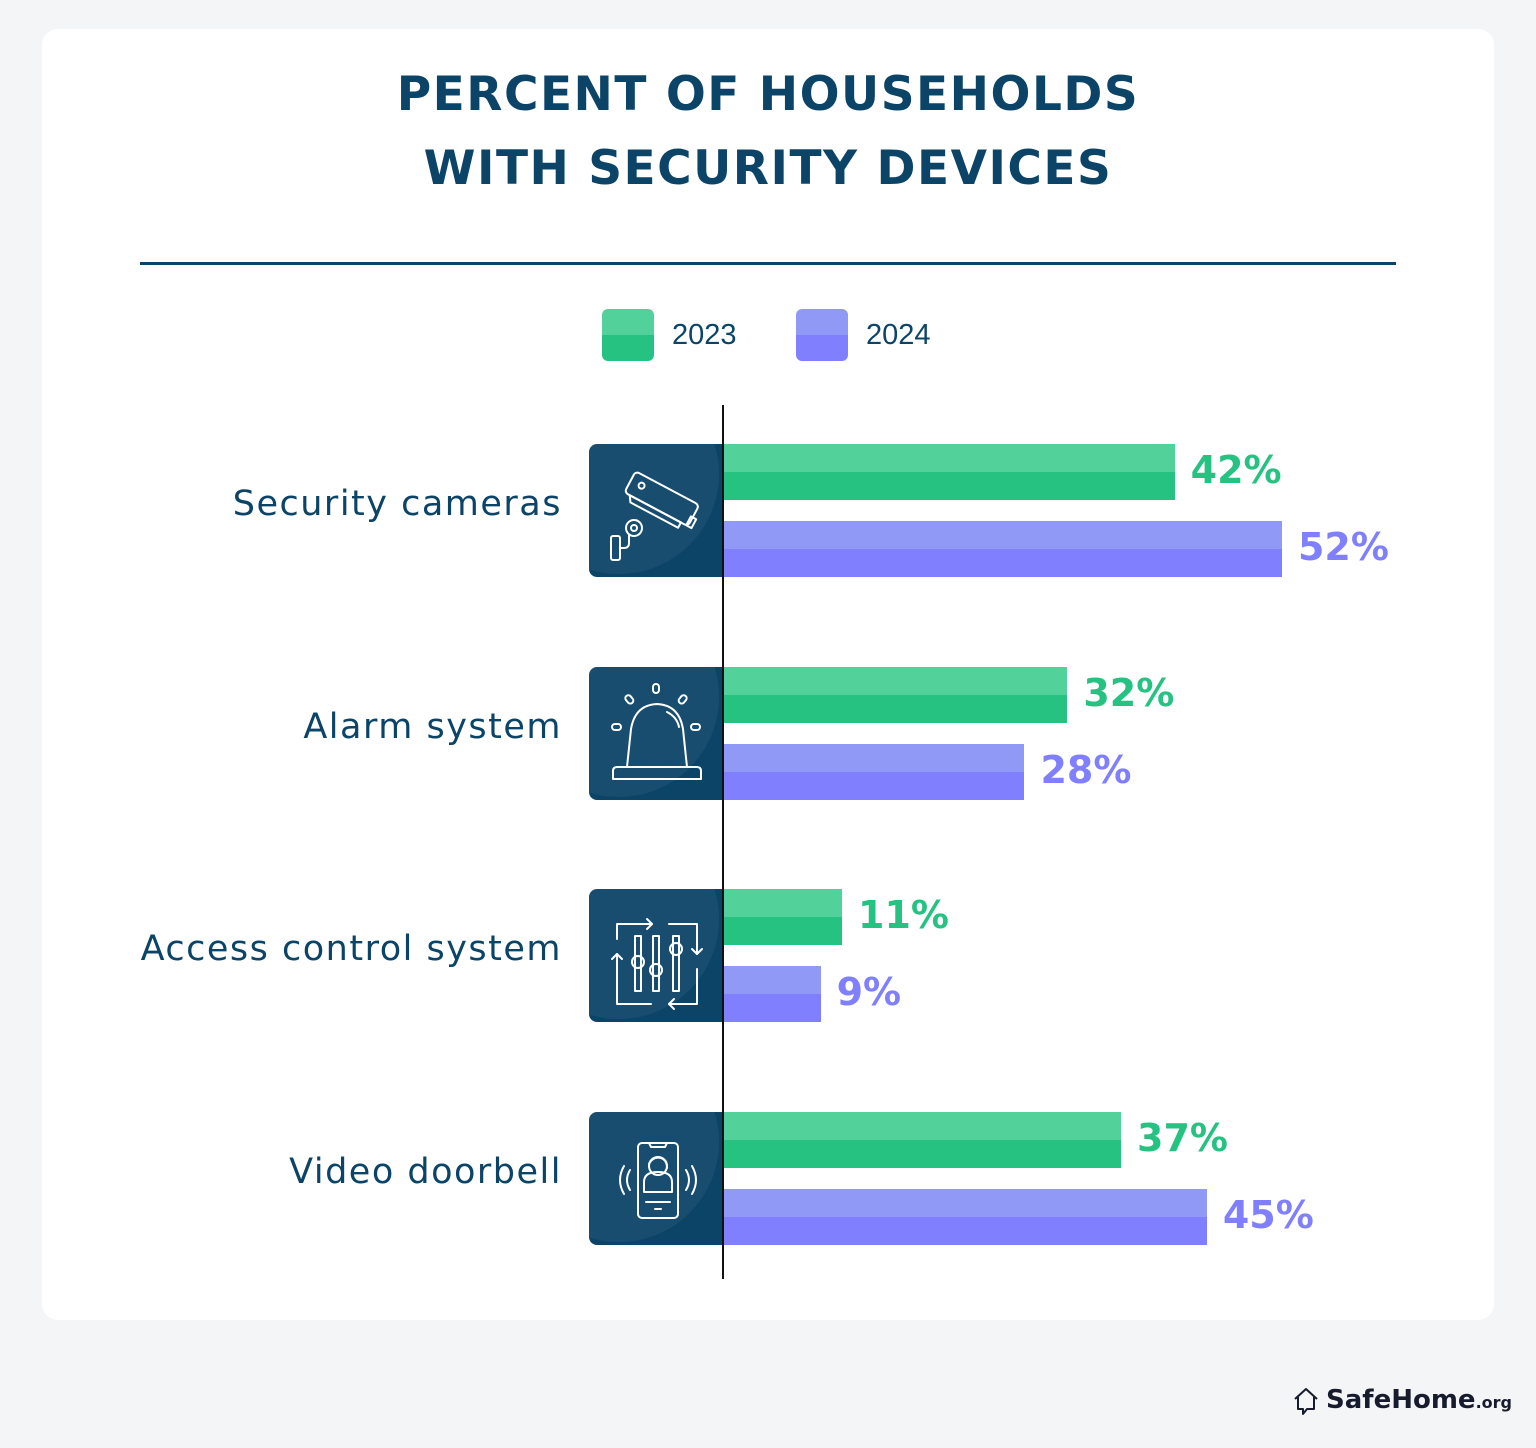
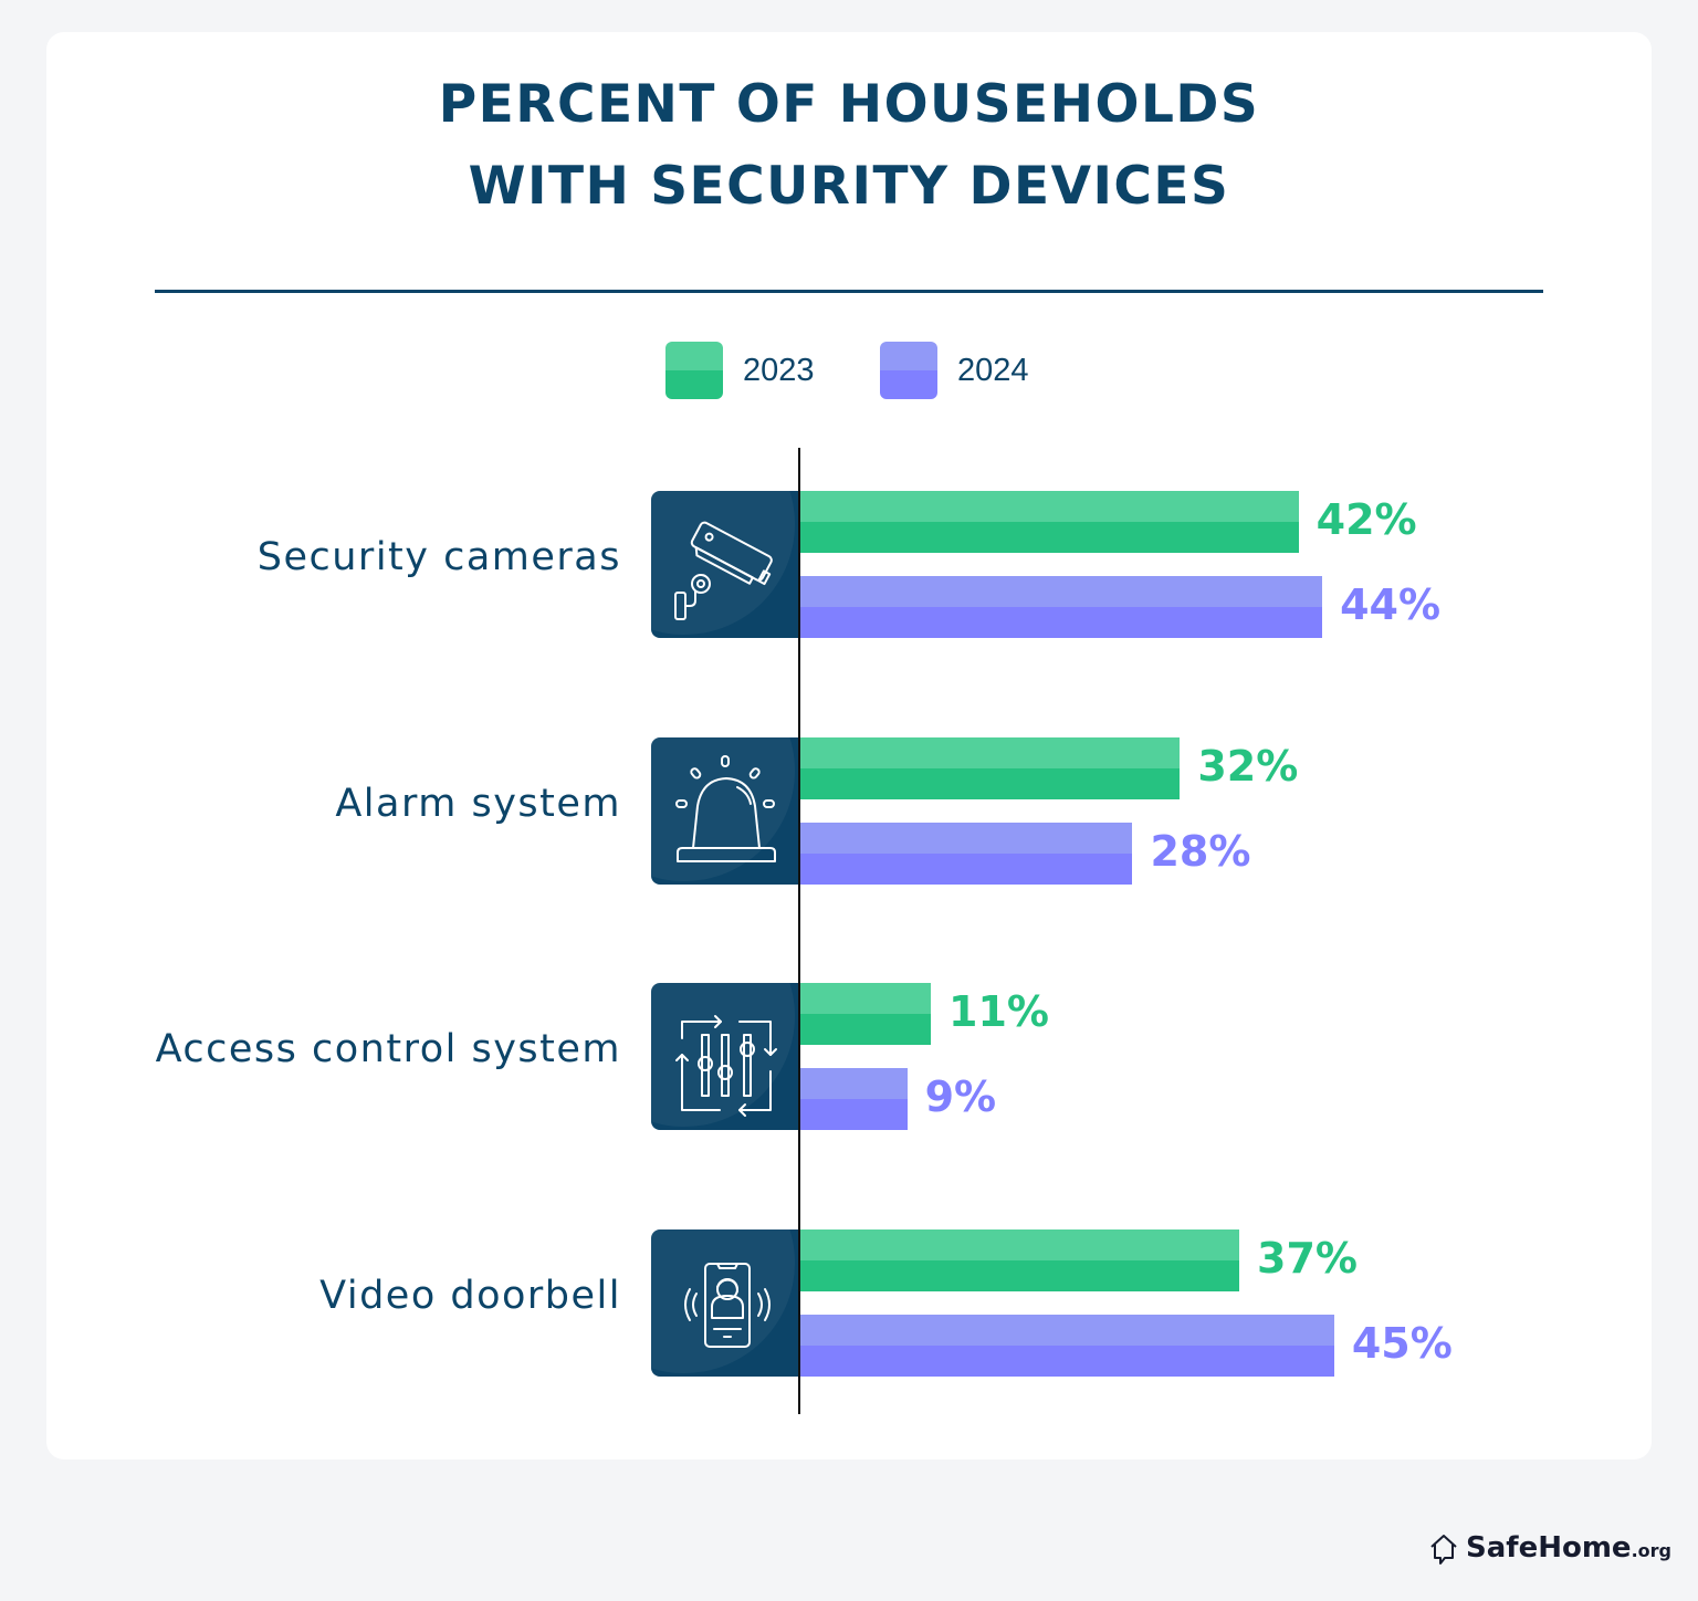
2024/Security cameras: 52% -> 44%
